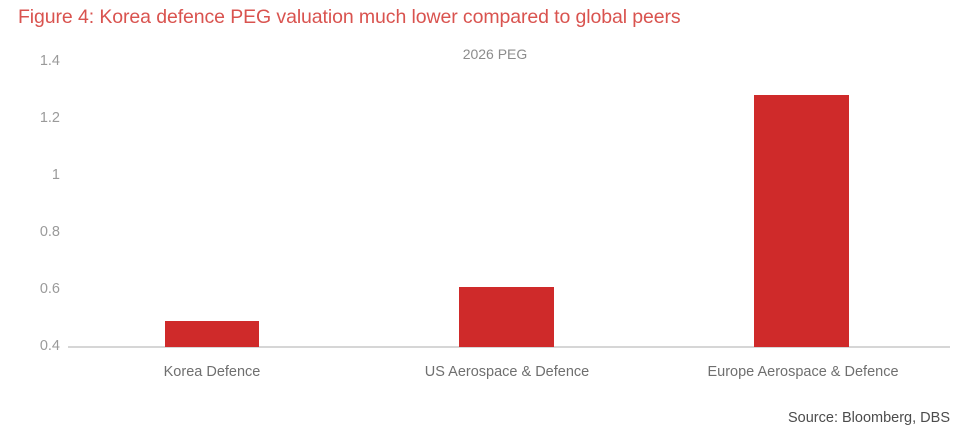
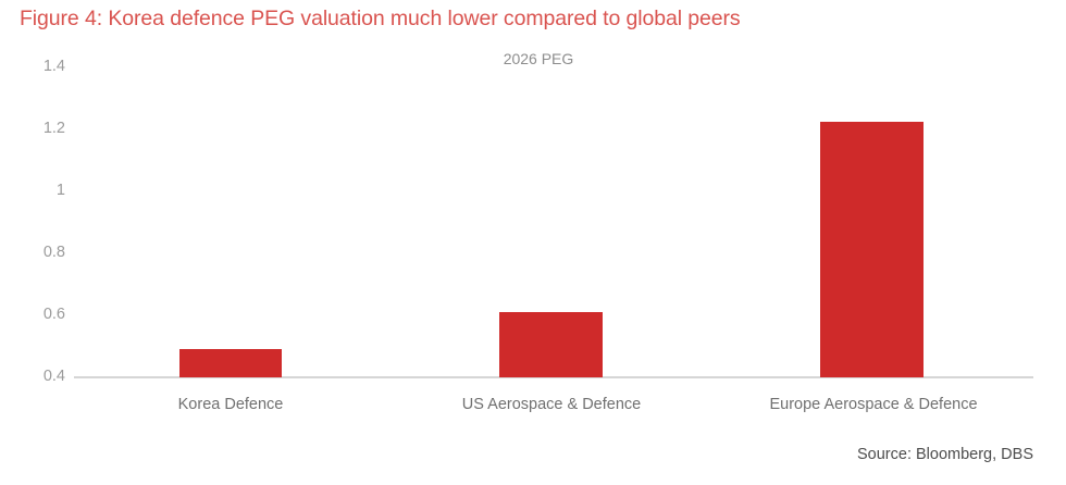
Europe Aerospace & Defence: 1.28 -> 1.22
